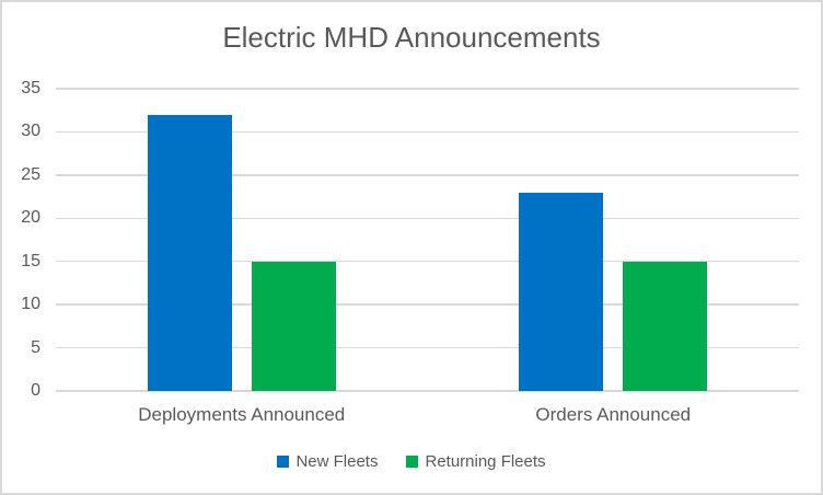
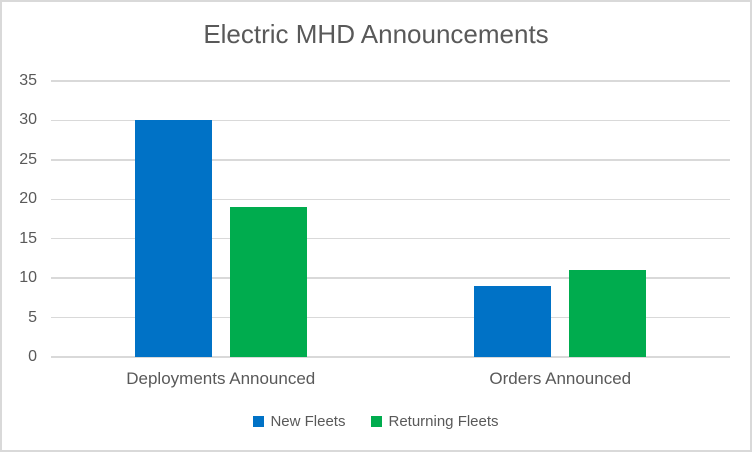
New Fleets/Deployments Announced: 32 -> 30
Returning Fleets/Deployments Announced: 15 -> 19
New Fleets/Orders Announced: 23 -> 9
Returning Fleets/Orders Announced: 15 -> 11
